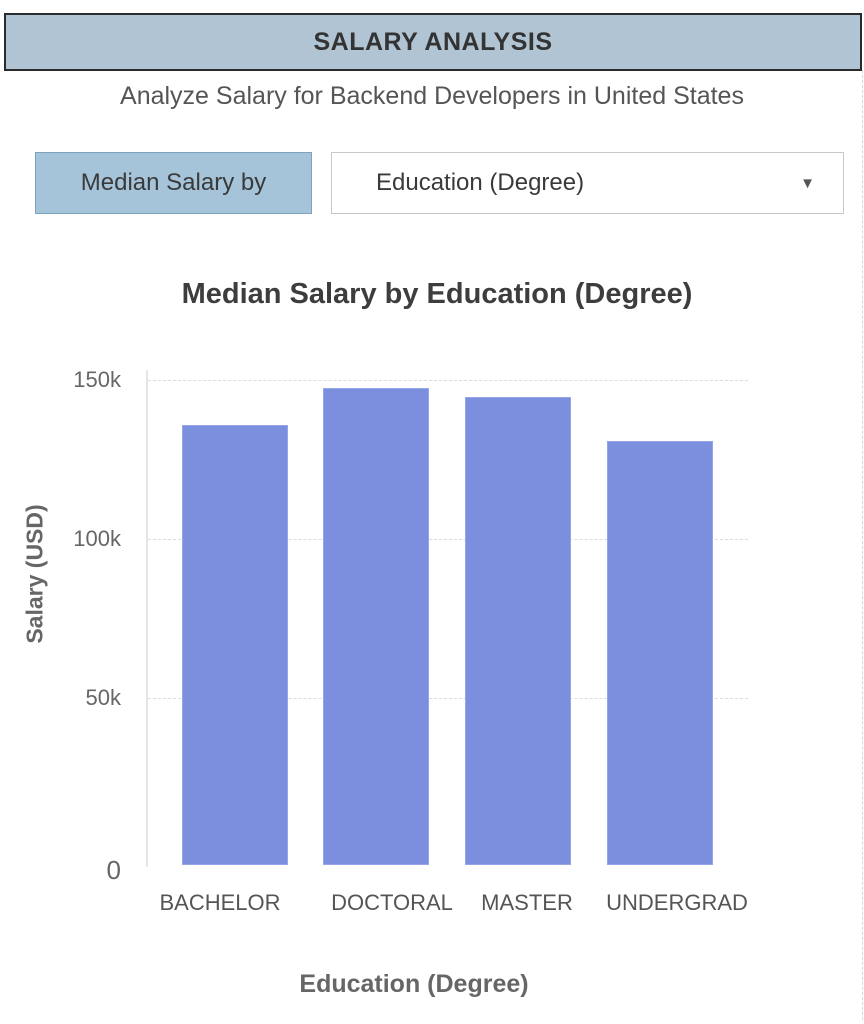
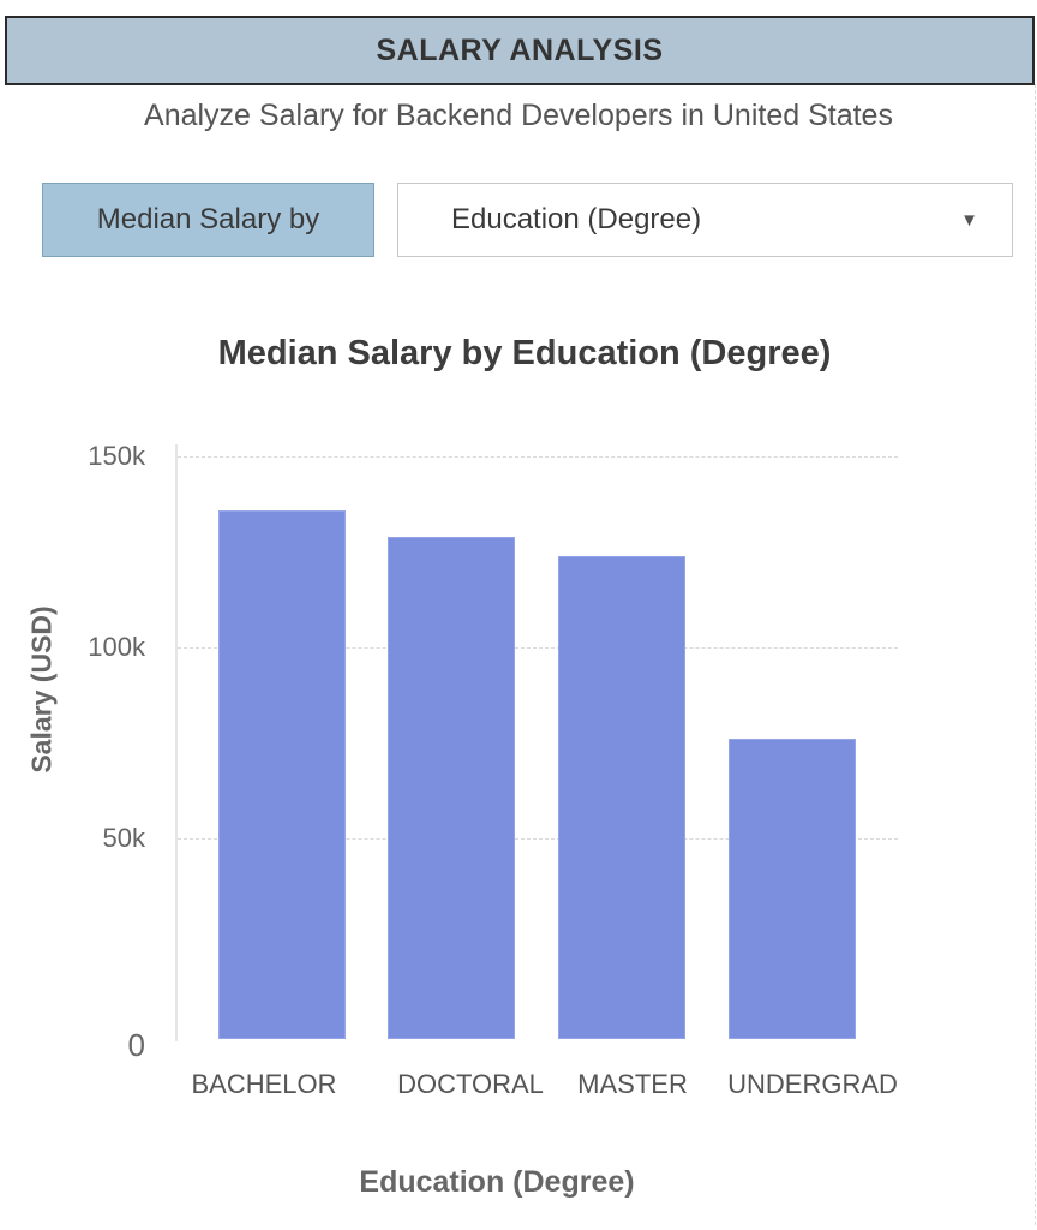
DOCTORAL: 148k -> 129k
MASTER: 145k -> 124k
UNDERGRAD: 131k -> 76k
